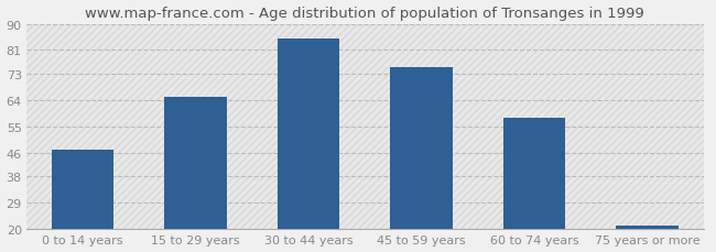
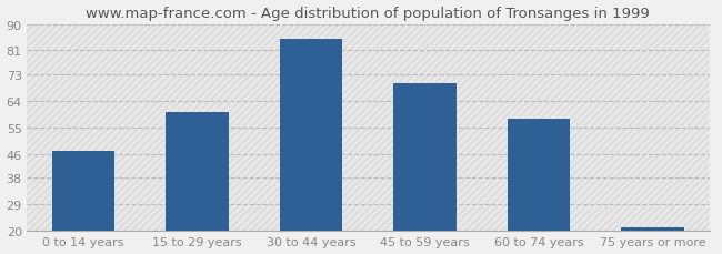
15 to 29 years: 65 -> 60
45 to 59 years: 75 -> 70
